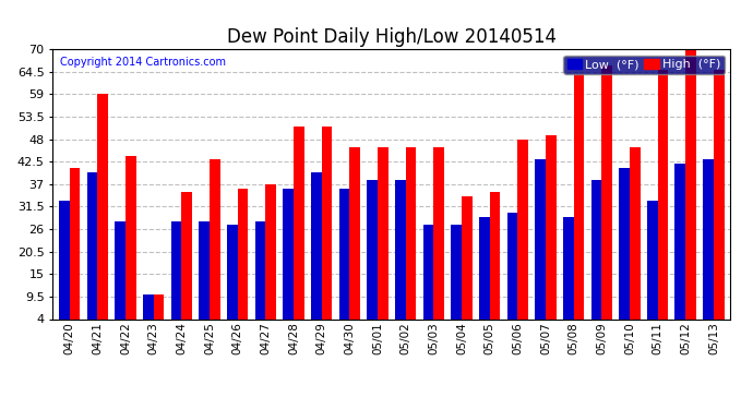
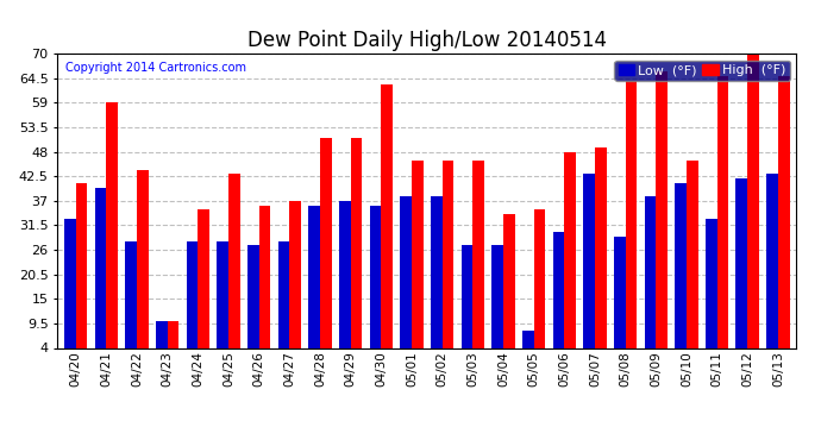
Low (°F)/04/29: 40 -> 37
High (°F)/04/30: 46 -> 63
Low (°F)/05/05: 29 -> 8
